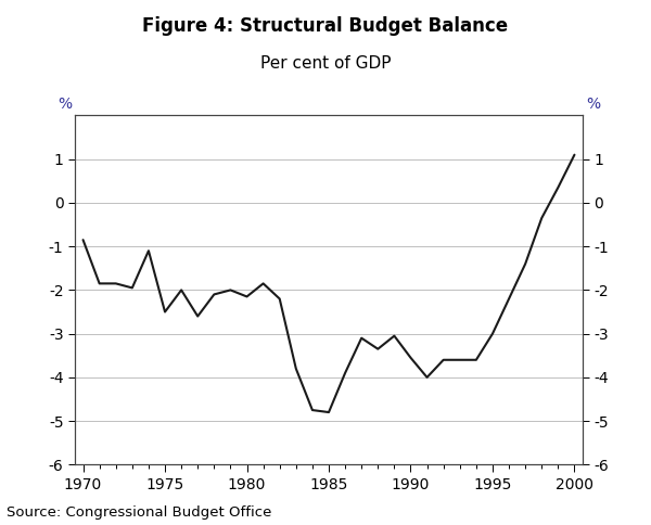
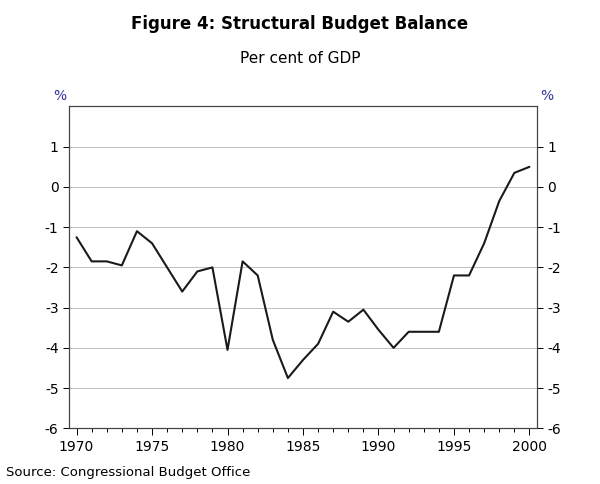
1970: -0.85 -> -1.25
1975: -2.50 -> -1.40
1980: -2.15 -> -4.05
1985: -4.80 -> -4.30
1995: -3.00 -> -2.20
2000: 1.10 -> 0.50
